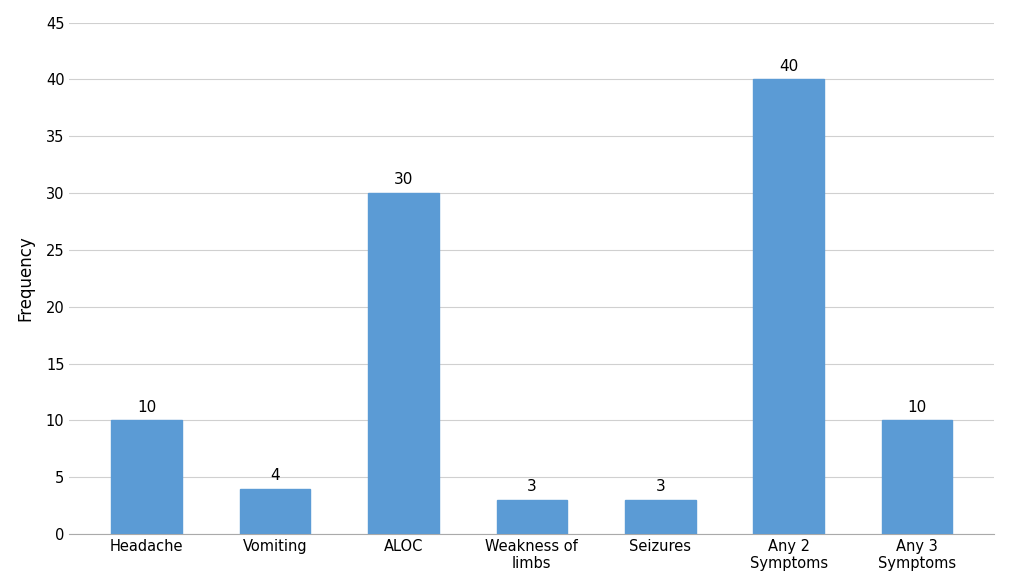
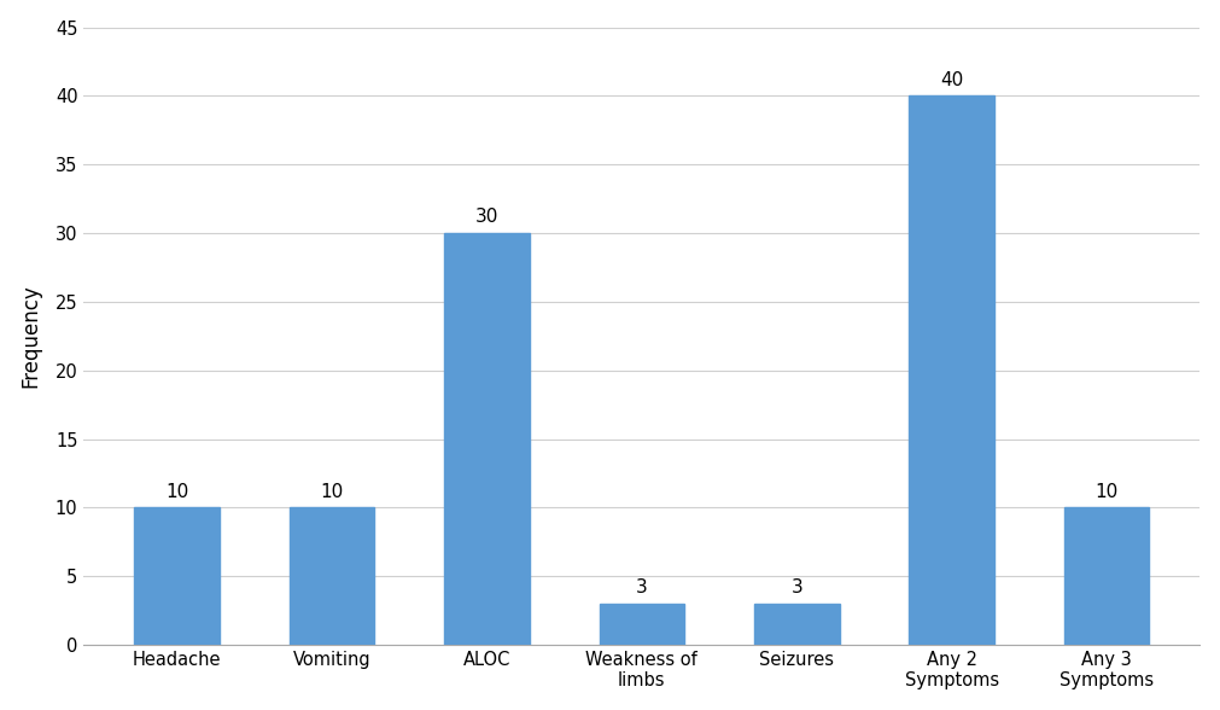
Vomiting: 4 -> 10
